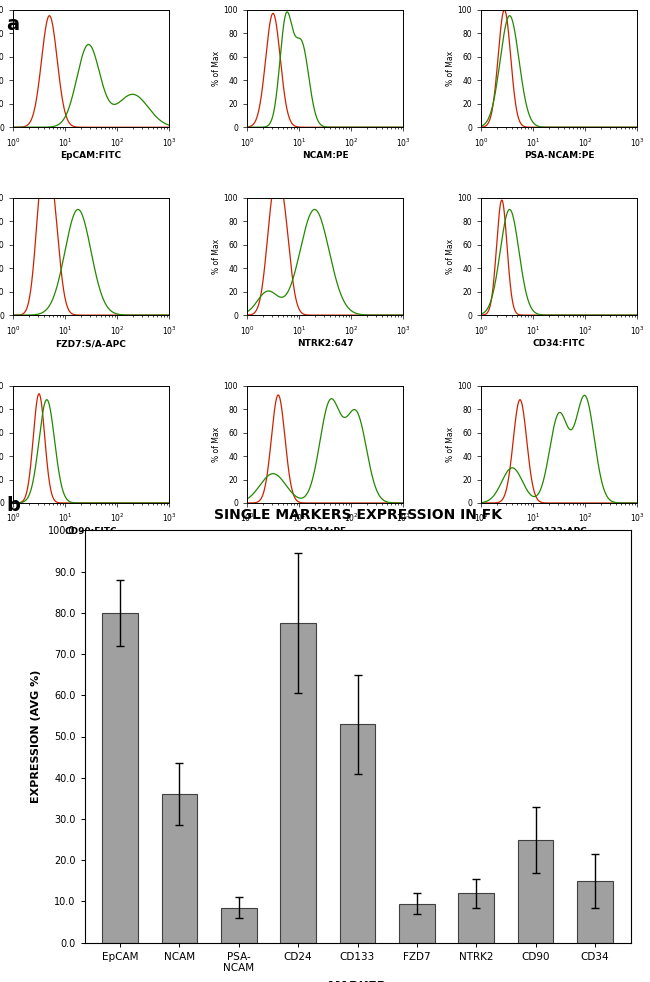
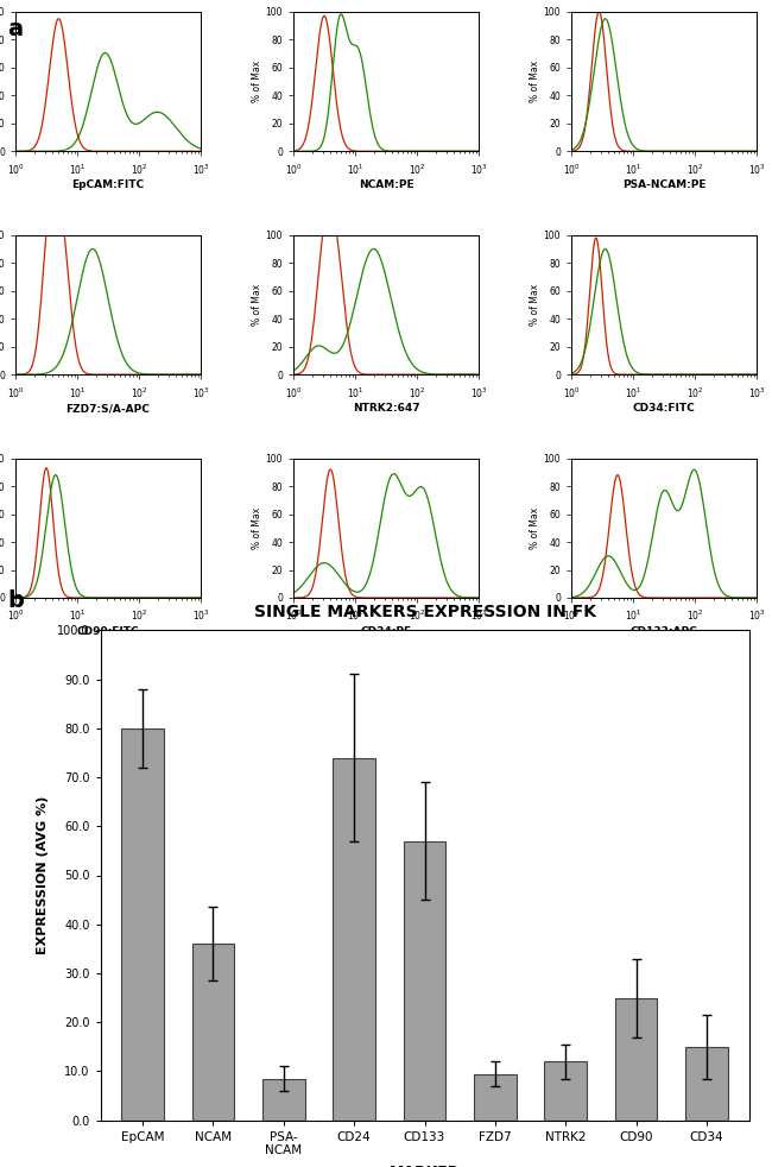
SINGLE MARKERS EXPRESSION IN FK/CD24: 77.5 -> 74.0
SINGLE MARKERS EXPRESSION IN FK/CD133: 53.0 -> 57.0
